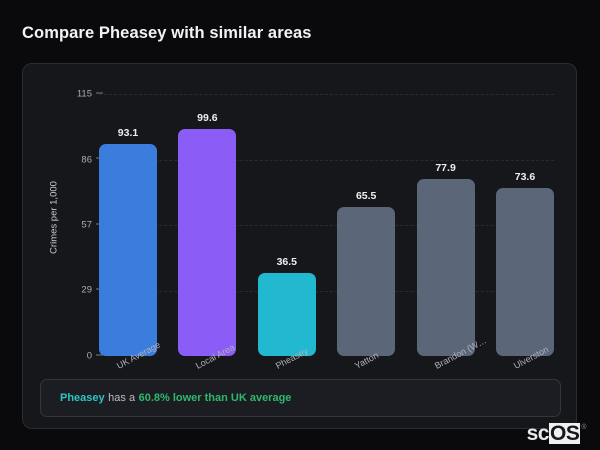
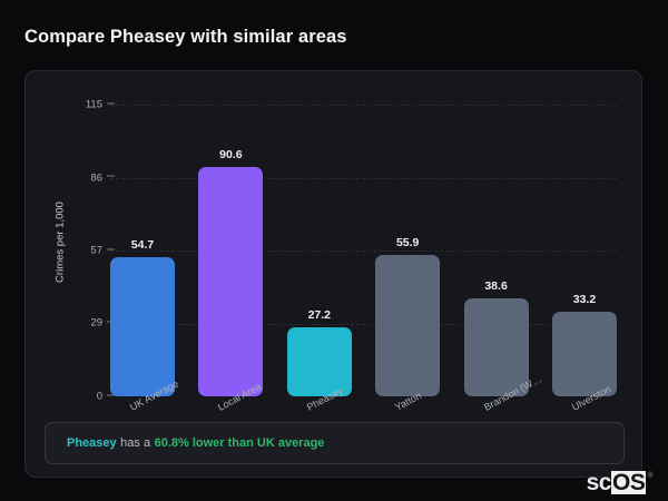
UK Average: 93.1 -> 54.7
Local Area: 99.6 -> 90.6
Pheasey: 36.5 -> 27.2
Yatton: 65.5 -> 55.9
Brandon (W…: 77.9 -> 38.6
Ulverston: 73.6 -> 33.2
